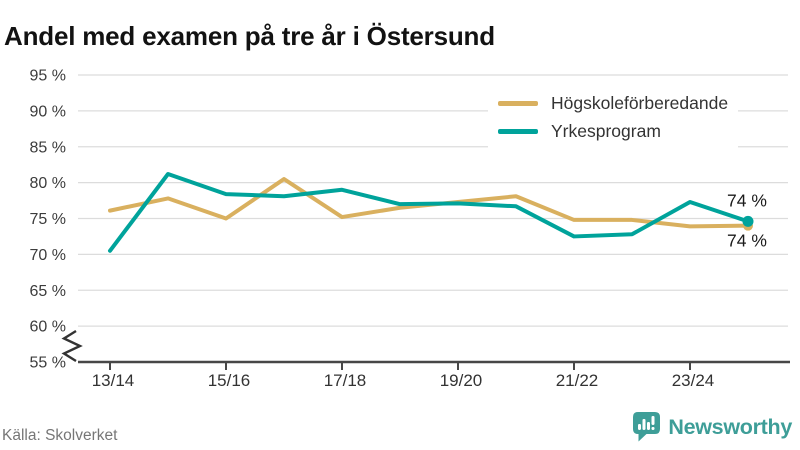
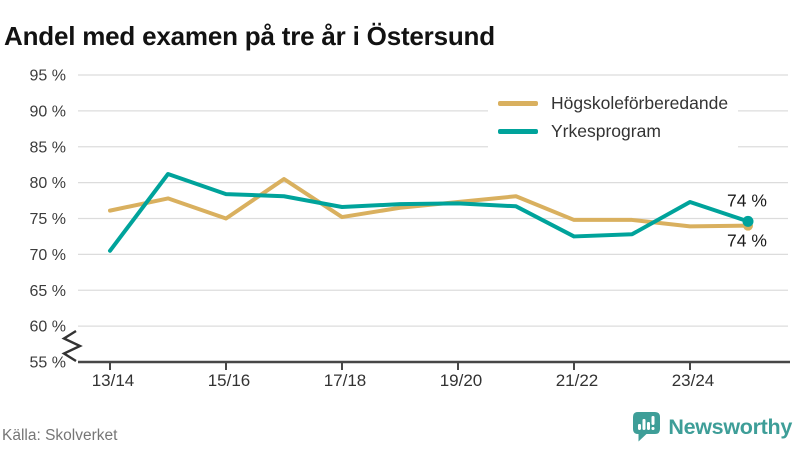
Yrkesprogram/17/18: 79% -> 77%
